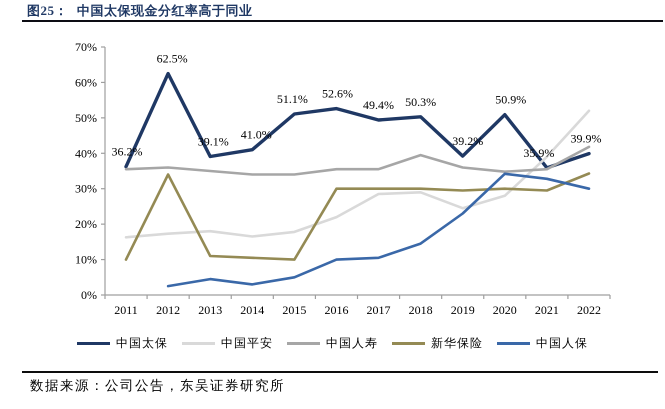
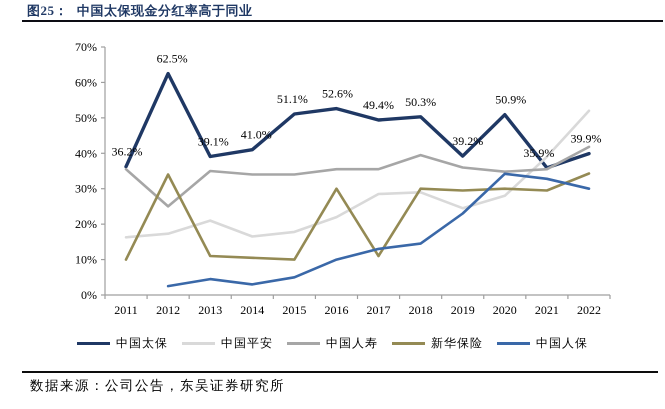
中国人寿/2012: 36% -> 25%
中国平安/2013: 18% -> 21%
新华保险/2017: 30% -> 11%
中国人保/2017: 10% -> 13%
